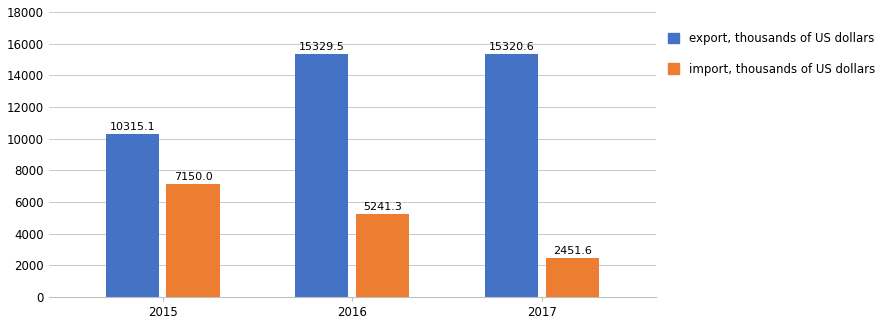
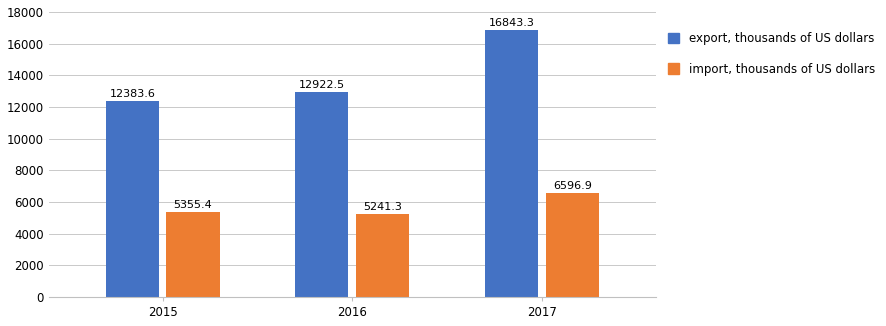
export, thousands of US dollars/2015: 10315.1 -> 12383.6
import, thousands of US dollars/2015: 7150.0 -> 5355.4
export, thousands of US dollars/2016: 15329.5 -> 12922.5
export, thousands of US dollars/2017: 15320.6 -> 16843.3
import, thousands of US dollars/2017: 2451.6 -> 6596.9
